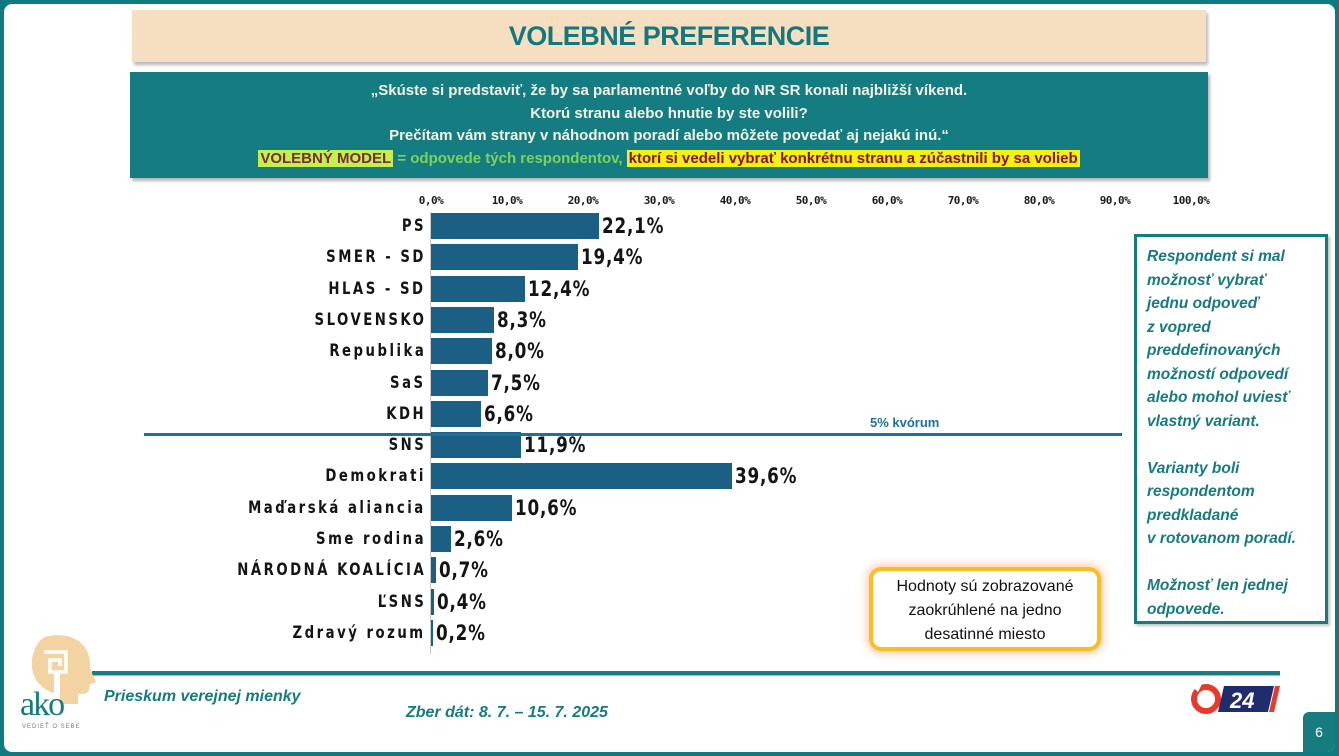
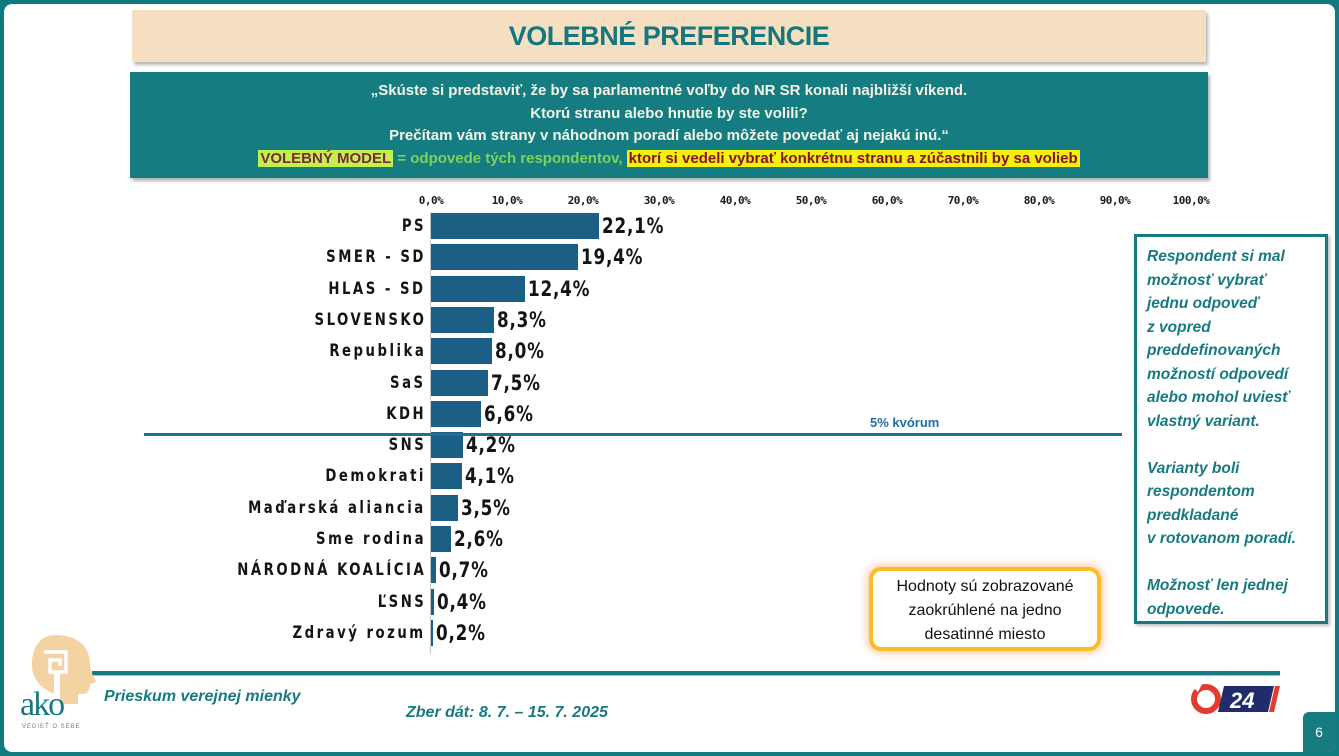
SNS: 11,9% -> 4,2%
Demokrati: 39,6% -> 4,1%
Maďarská aliancia: 10,6% -> 3,5%
